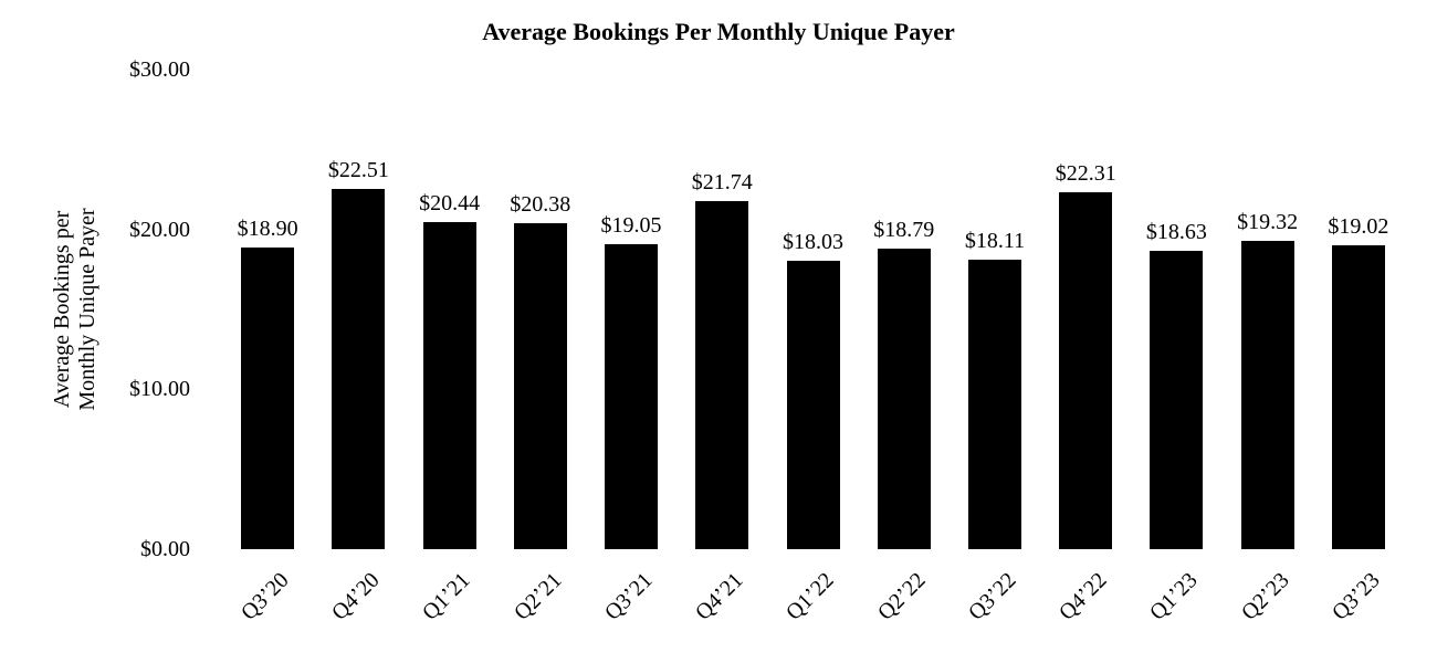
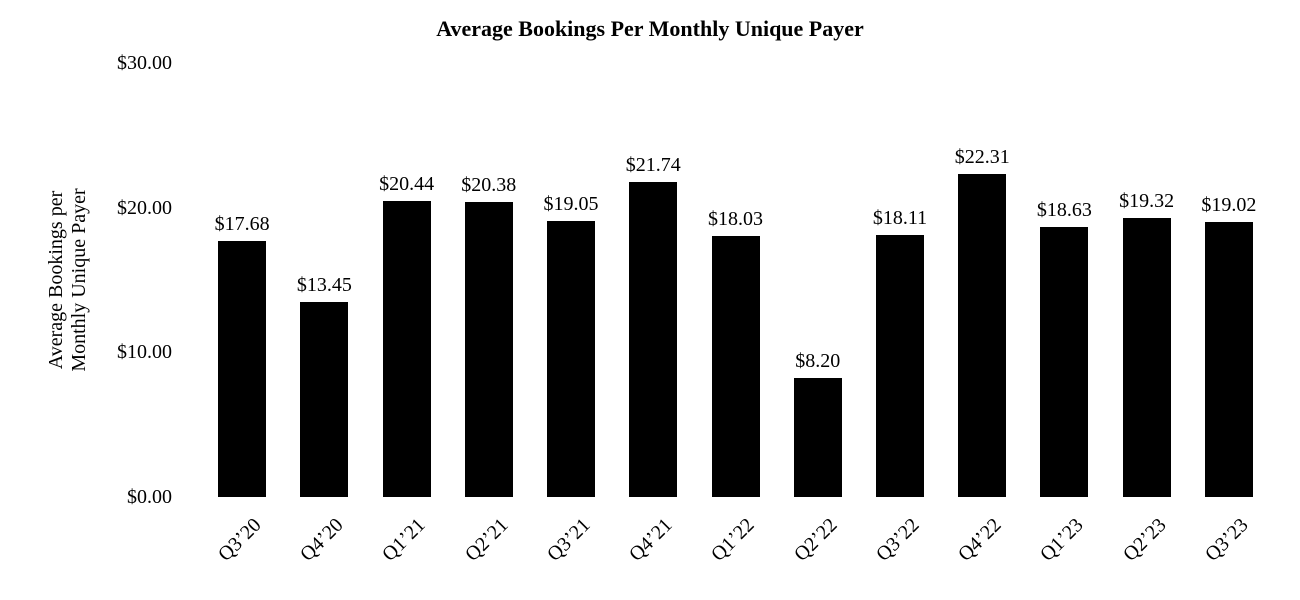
Q3’20: $18.90 -> $17.68
Q4’20: $22.51 -> $13.45
Q2’22: $18.79 -> $8.20
